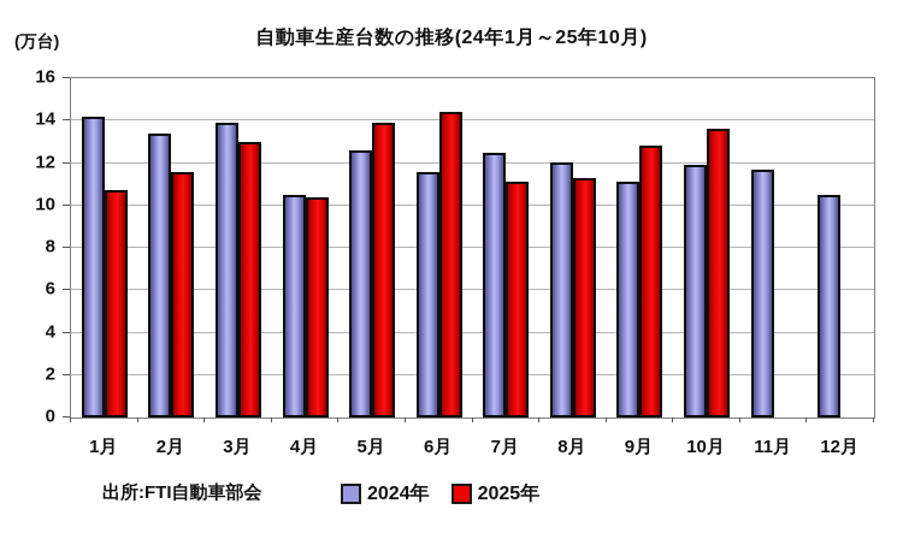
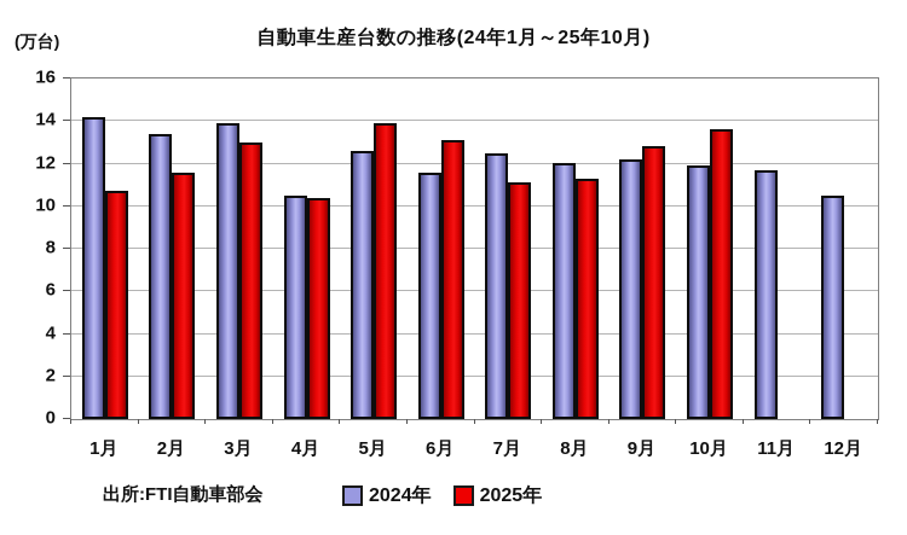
2025年/6月: 14.4 -> 13.1
2024年/9月: 11.1 -> 12.2
